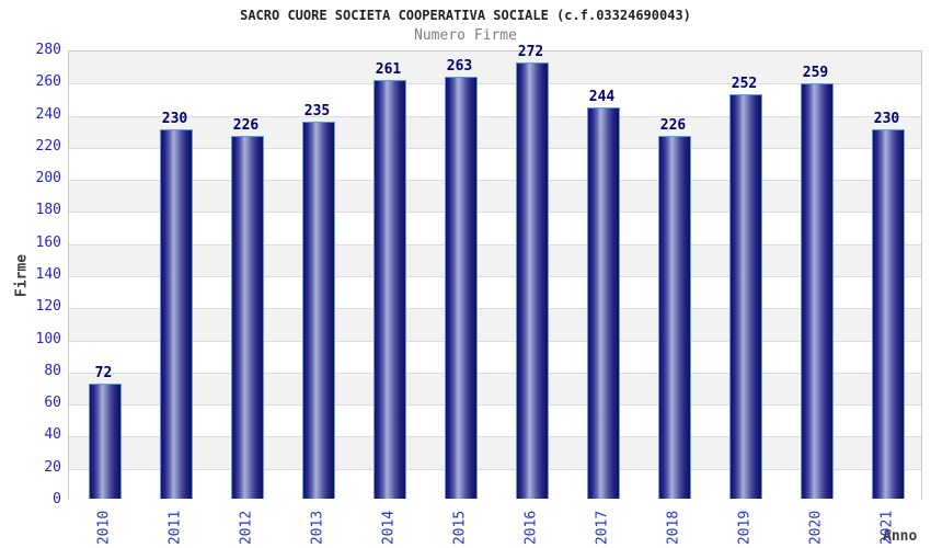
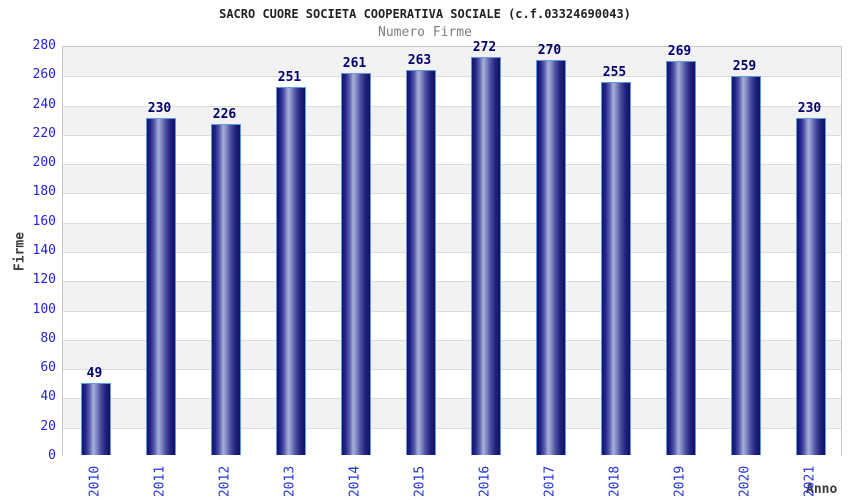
2010: 72 -> 49
2013: 235 -> 251
2017: 244 -> 270
2018: 226 -> 255
2019: 252 -> 269
